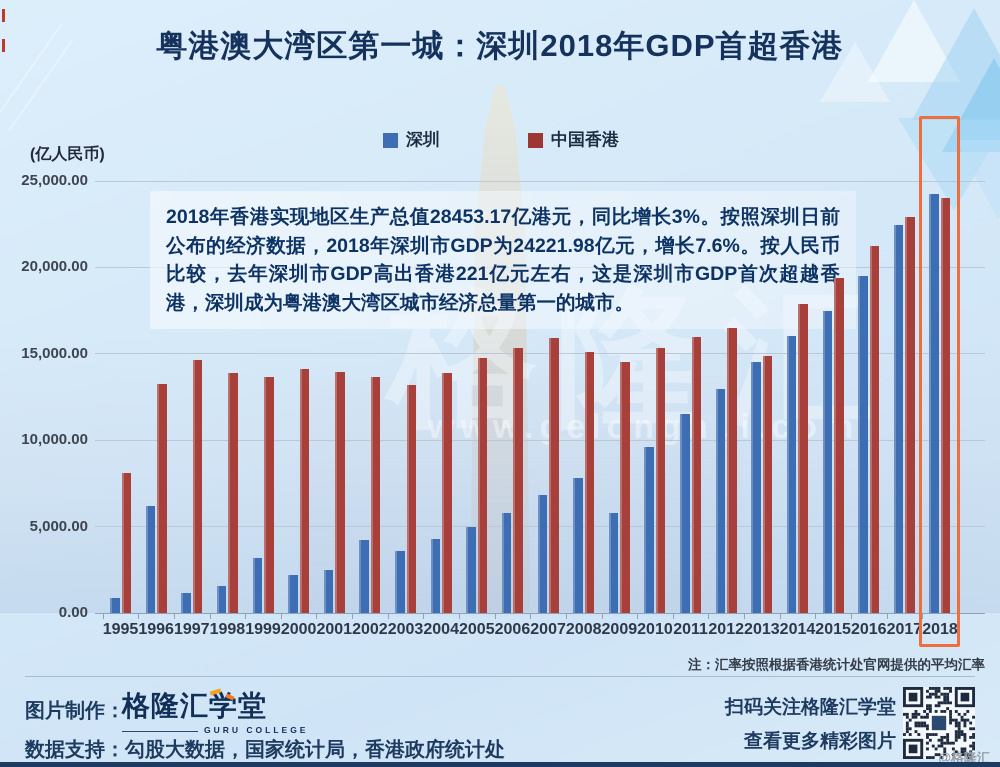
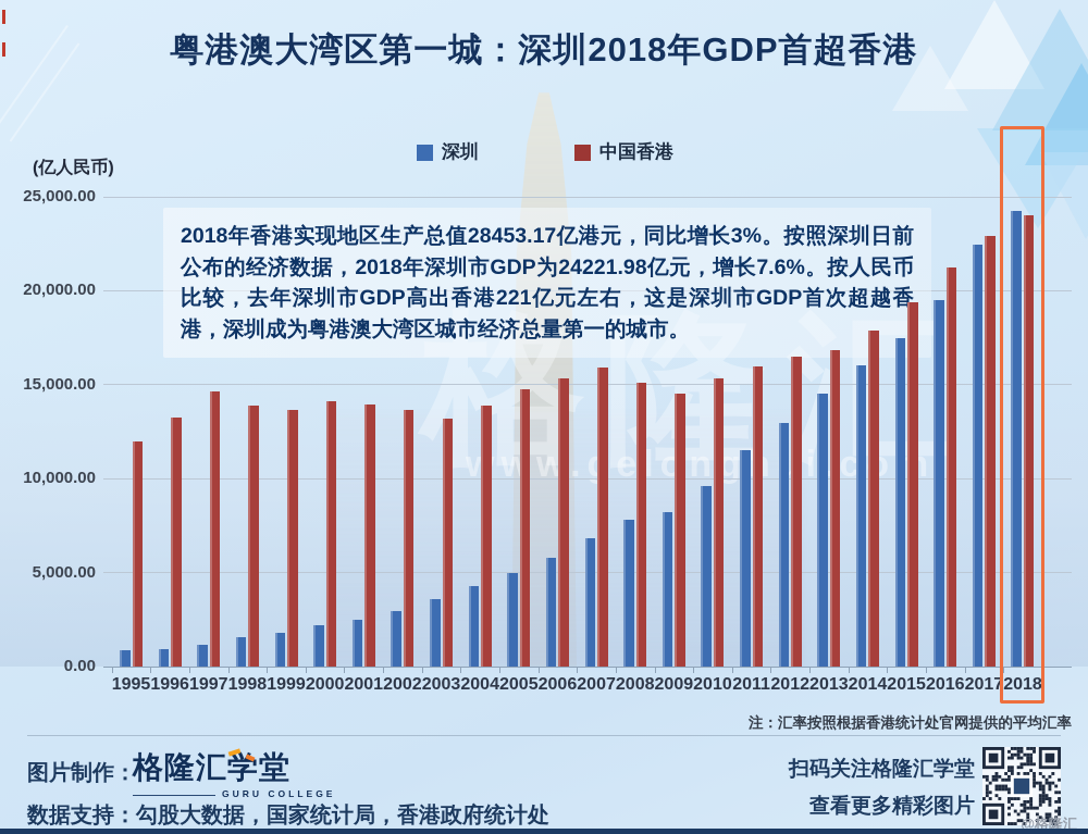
中国香港/1995: 8100 -> 12000
深圳/1996: 6200 -> 1000
深圳/1999: 3200 -> 1800
深圳/2002: 4200 -> 3000
深圳/2009: 5800 -> 8200
中国香港/2013: 14900 -> 16900
